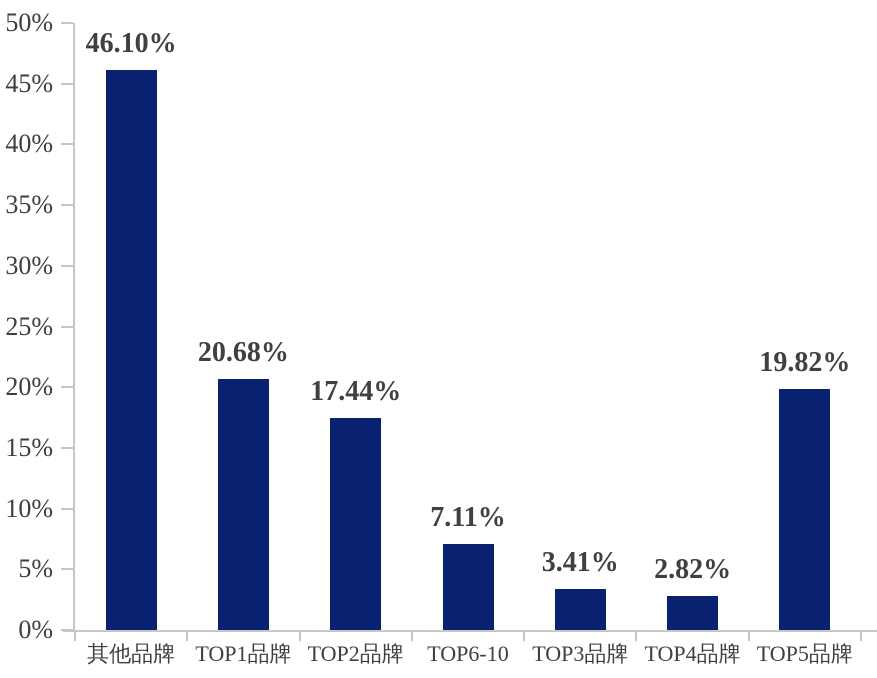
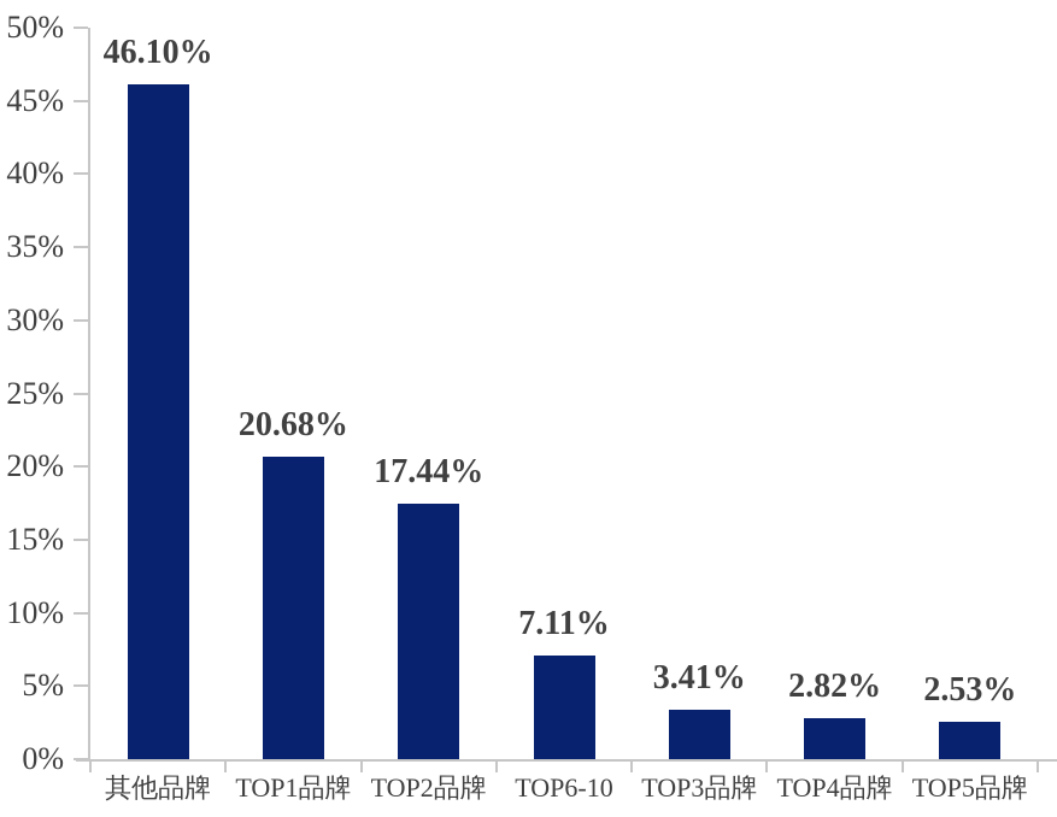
TOP5品牌: 19.82% -> 2.53%
